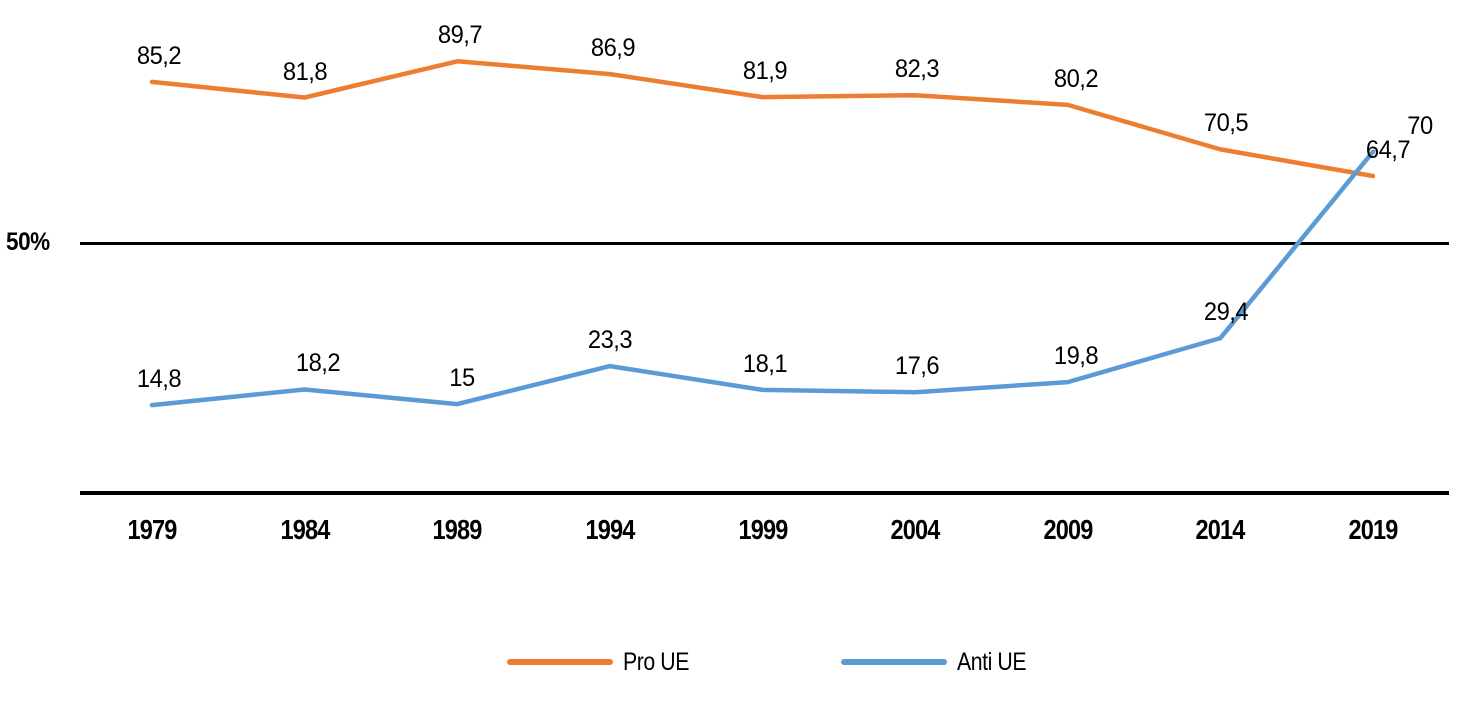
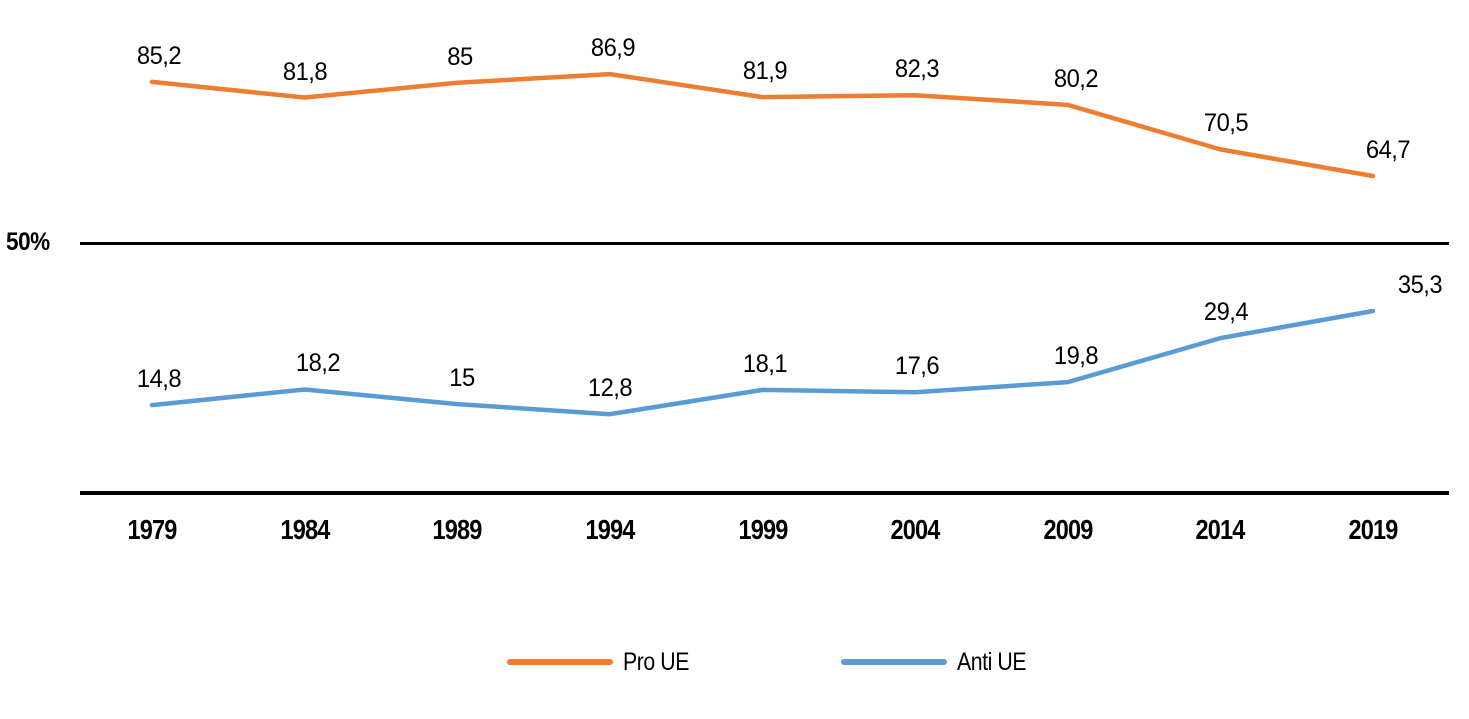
Pro UE/1989: 89,7 -> 85
Anti UE/1994: 23,3 -> 12,8
Anti UE/2019: 70 -> 35,3
